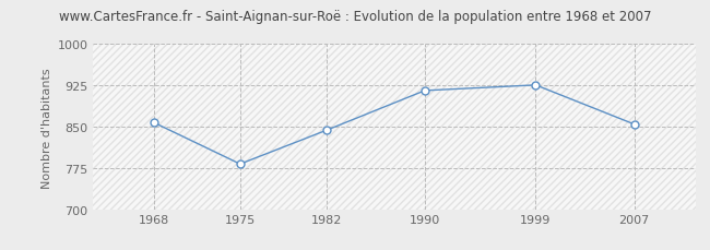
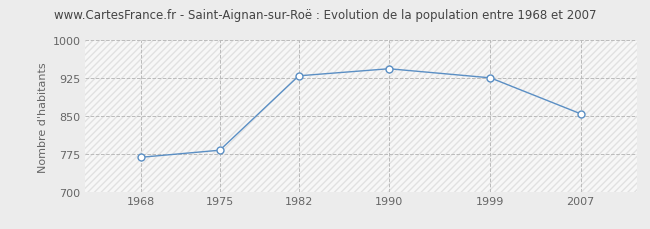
1968: 858 -> 769
1982: 844 -> 930
1990: 916 -> 944
